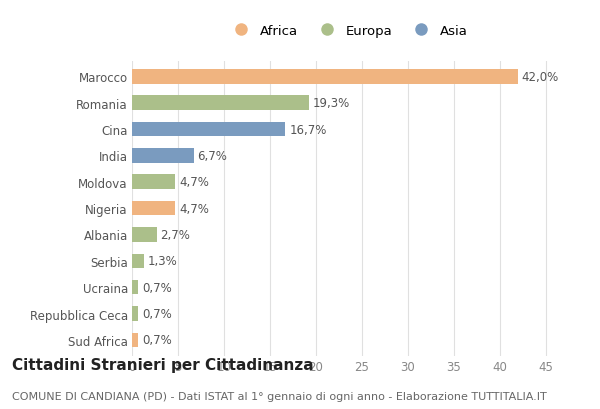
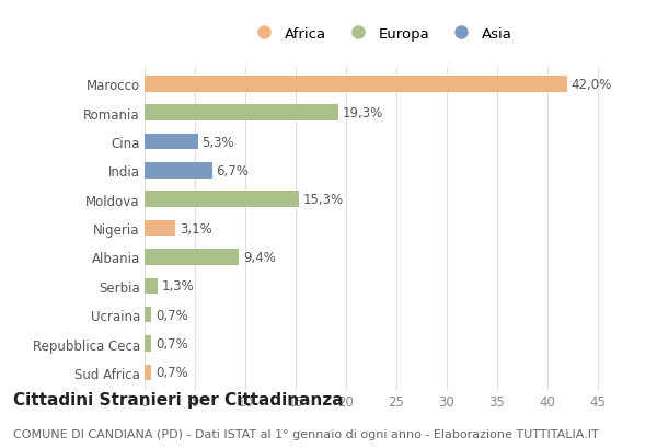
Cina: 16,7% -> 5,3%
Moldova: 4,7% -> 15,3%
Nigeria: 4,7% -> 3,1%
Albania: 2,7% -> 9,4%
